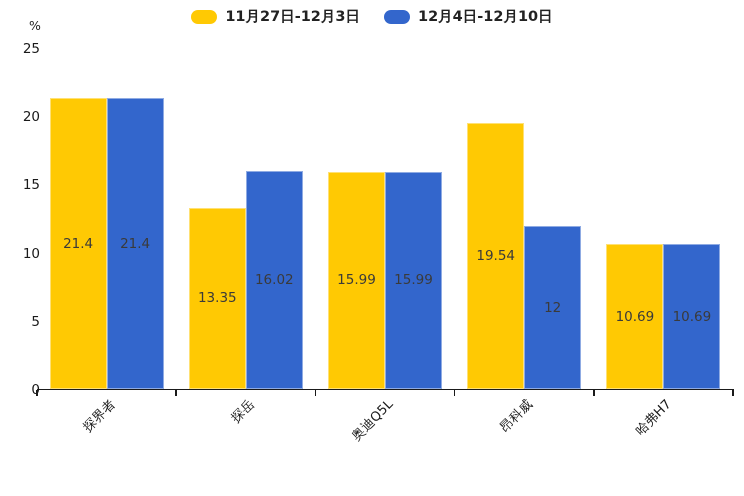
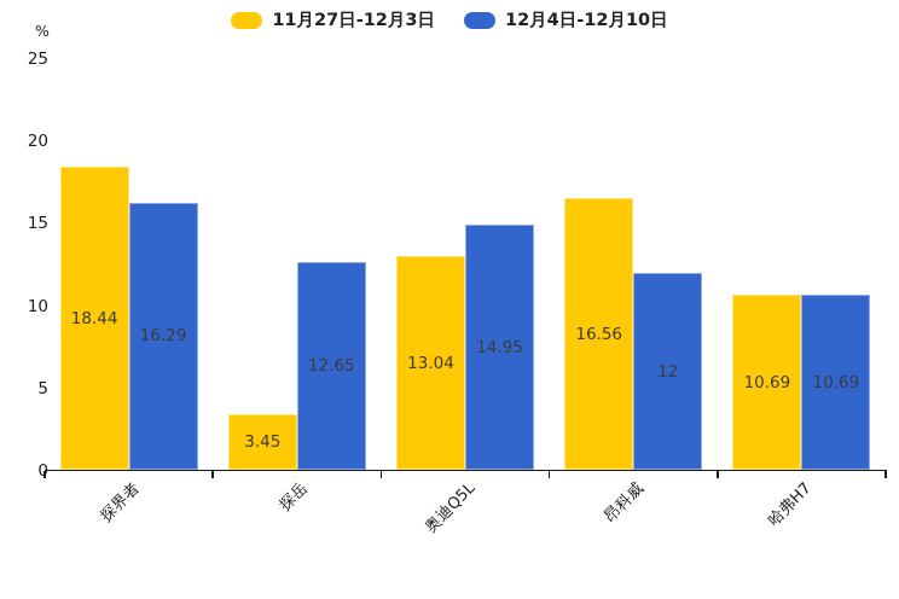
11月27日-12月3日/探界者: 21.4 -> 18.44
12月4日-12月10日/探界者: 21.4 -> 16.29
11月27日-12月3日/探岳: 13.35 -> 3.45
12月4日-12月10日/探岳: 16.02 -> 12.65
11月27日-12月3日/奥迪Q5L: 15.99 -> 13.04
12月4日-12月10日/奥迪Q5L: 15.99 -> 14.95
11月27日-12月3日/昂科威: 19.54 -> 16.56
